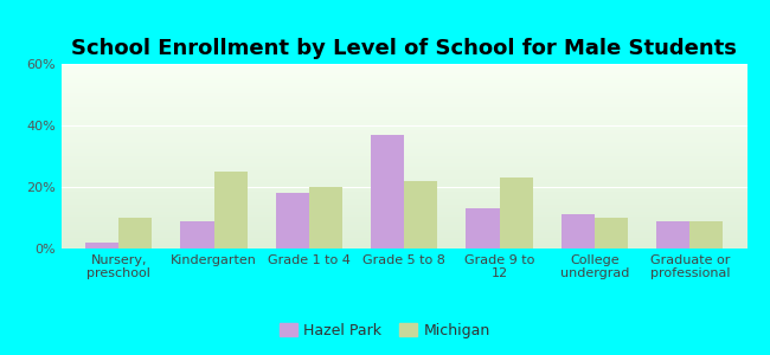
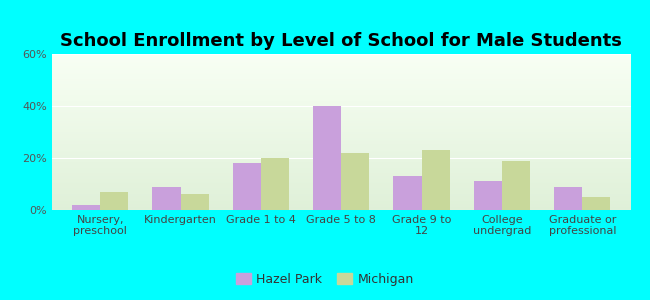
Michigan/Nursery, preschool: 10% -> 7%
Michigan/Kindergarten: 25% -> 6%
Hazel Park/Grade 5 to 8: 37% -> 40%
Michigan/College undergrad: 10% -> 19%
Michigan/Graduate or professional: 9% -> 5%
